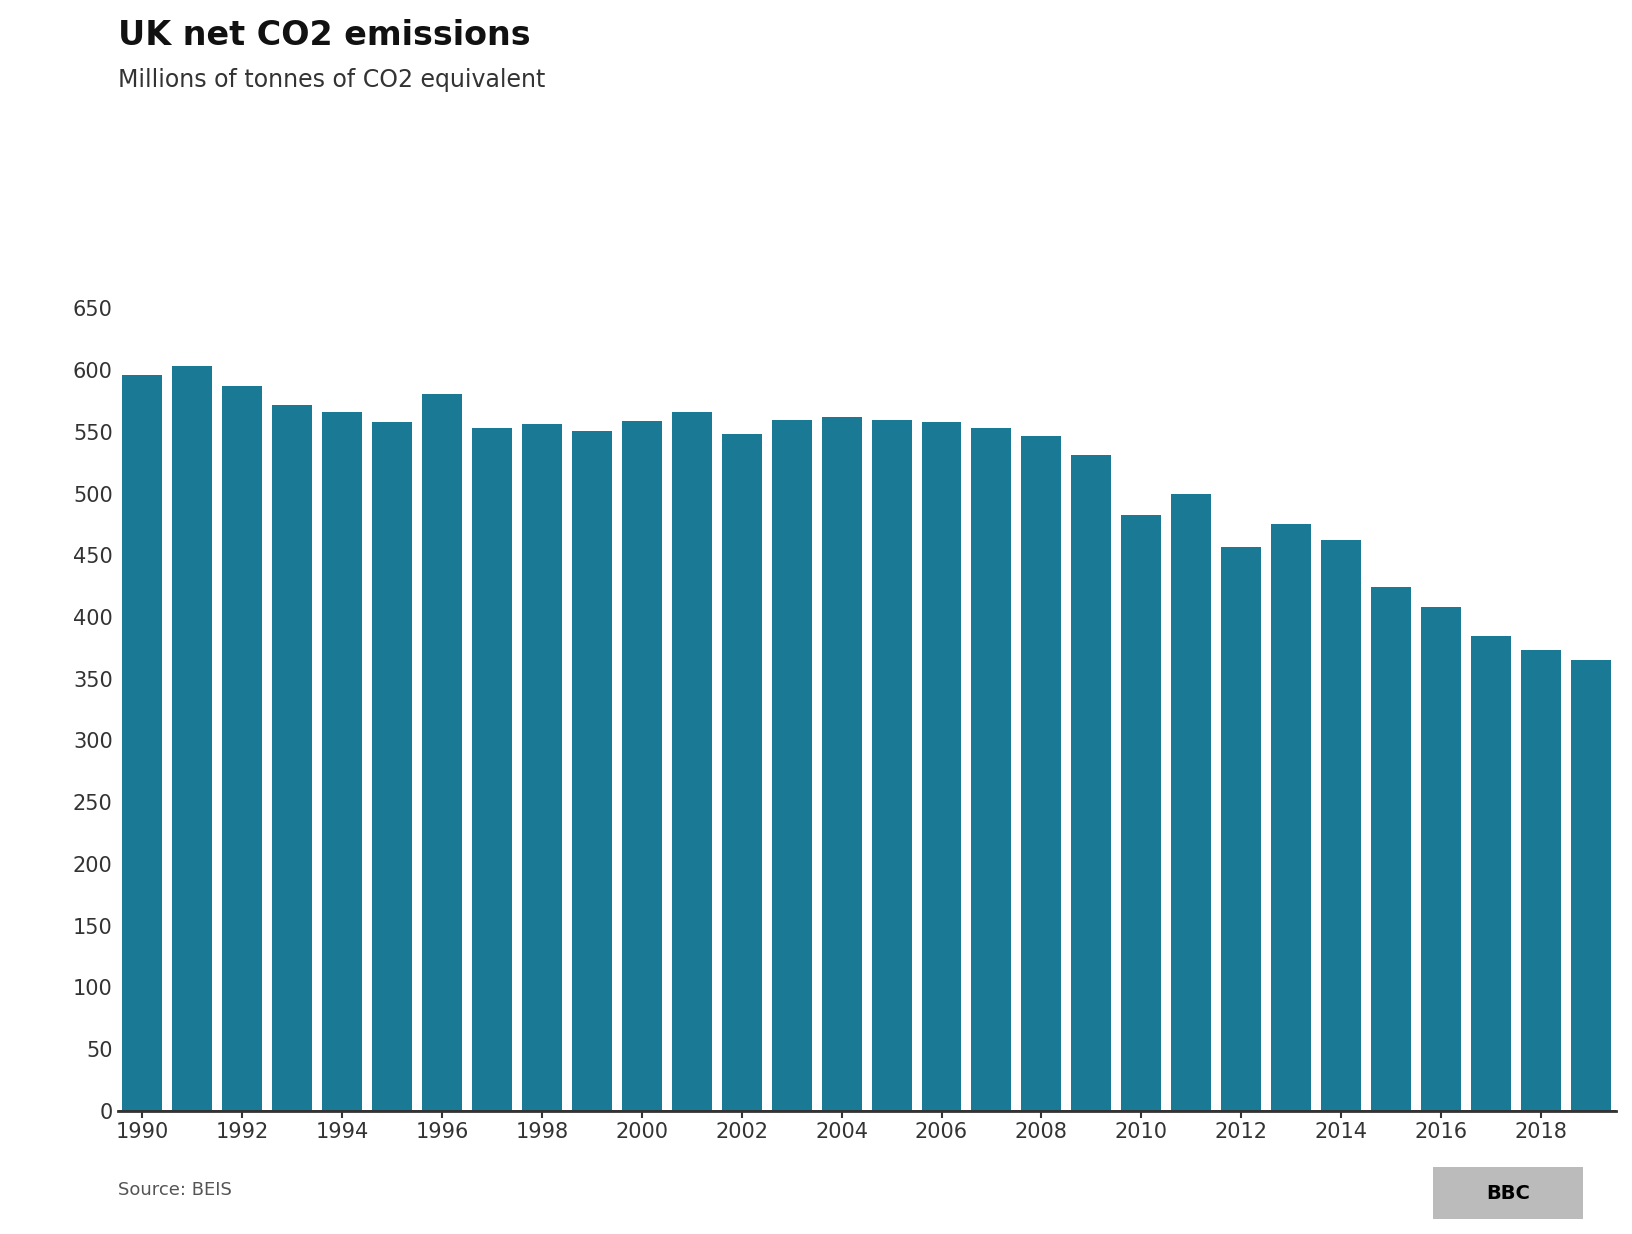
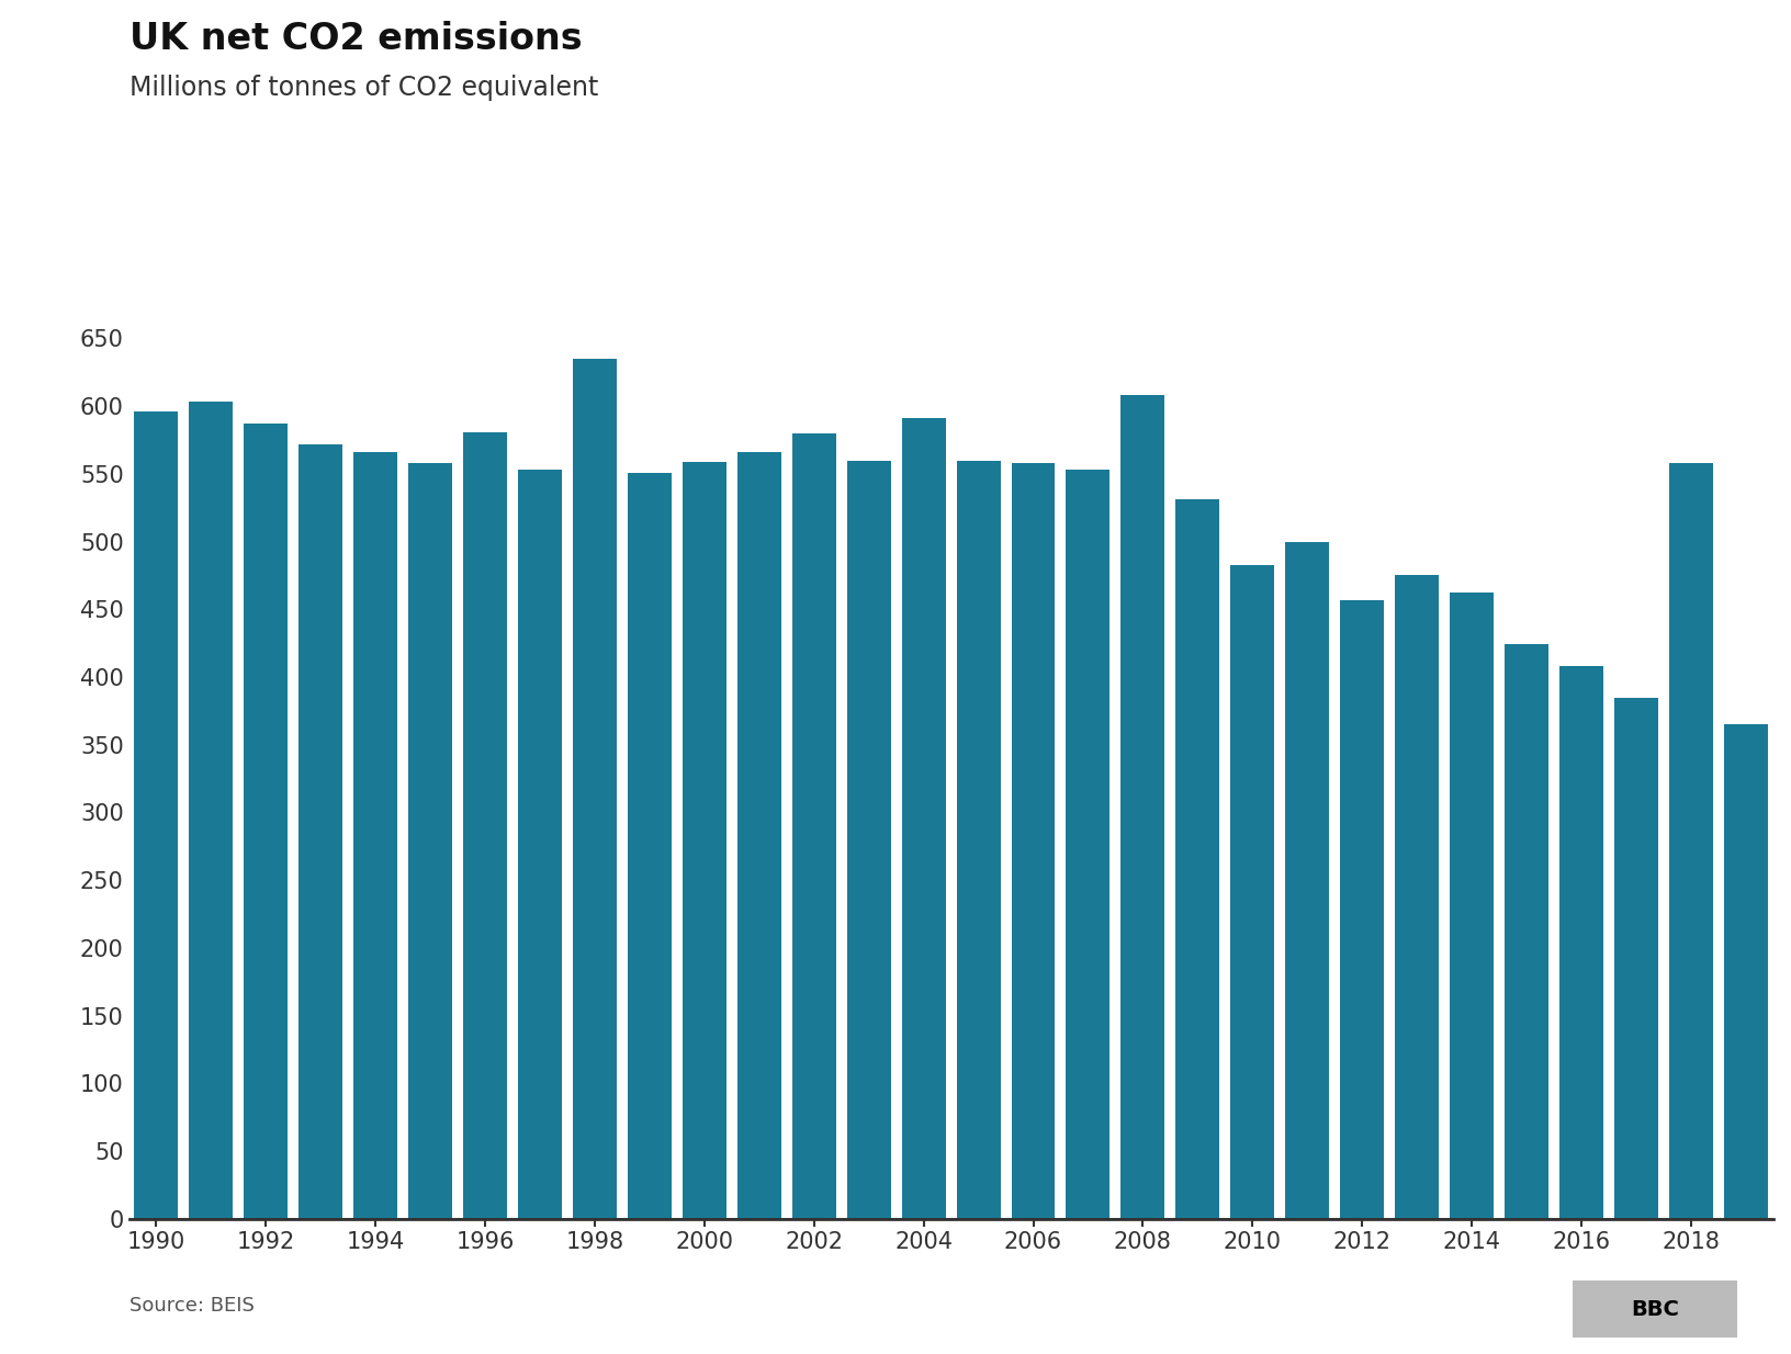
1998: 556 -> 635
2002: 548 -> 580
2004: 562 -> 591
2008: 547 -> 608
2018: 373 -> 558
